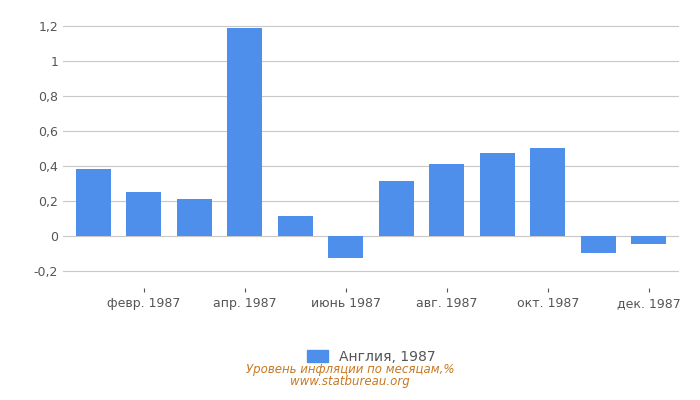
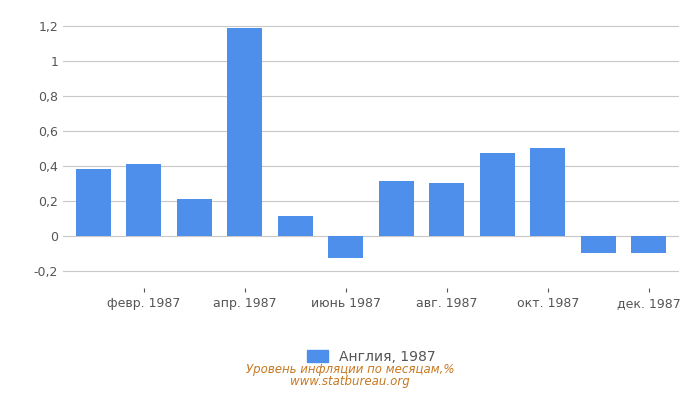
февр. 1987: 0,25 -> 0,41
авг. 1987: 0,41 -> 0,30
дек. 1987: -0,05 -> -0,10
